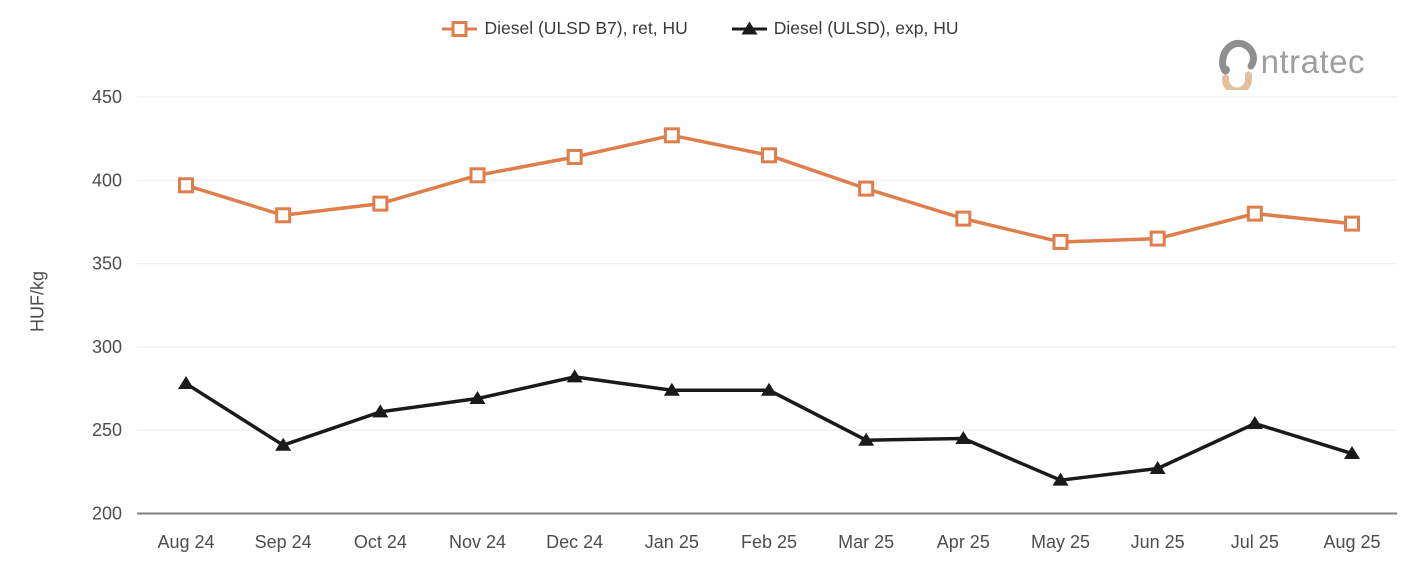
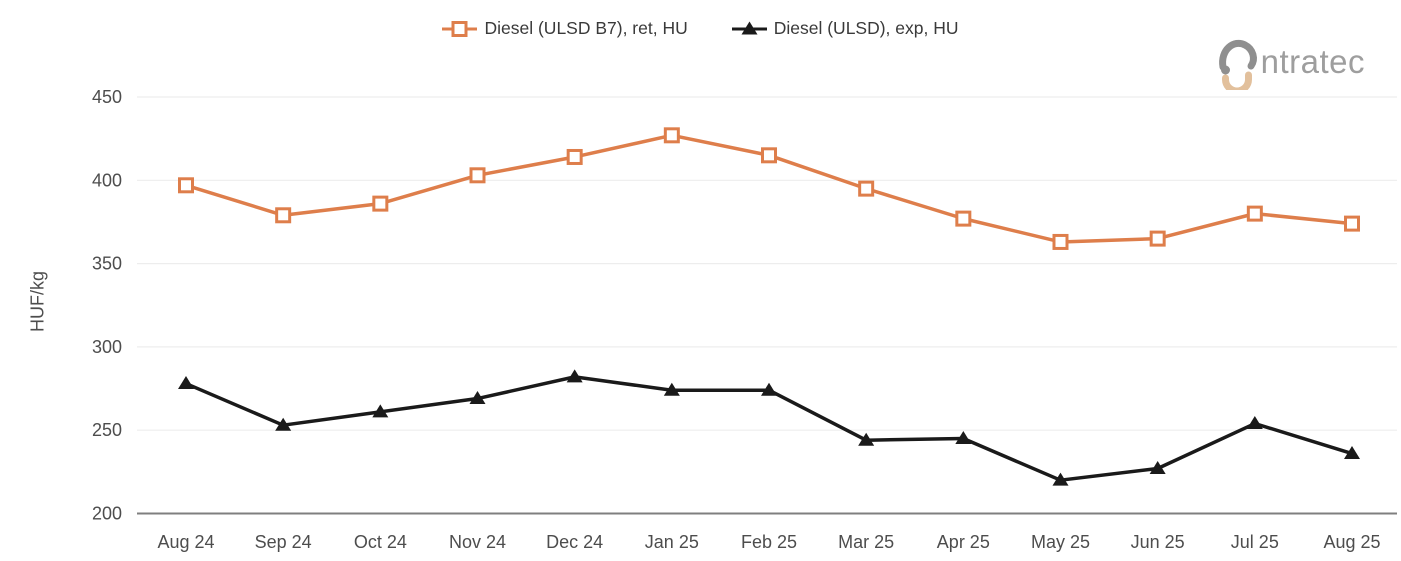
Diesel (ULSD), exp, HU/Sep 24: 241 -> 253
